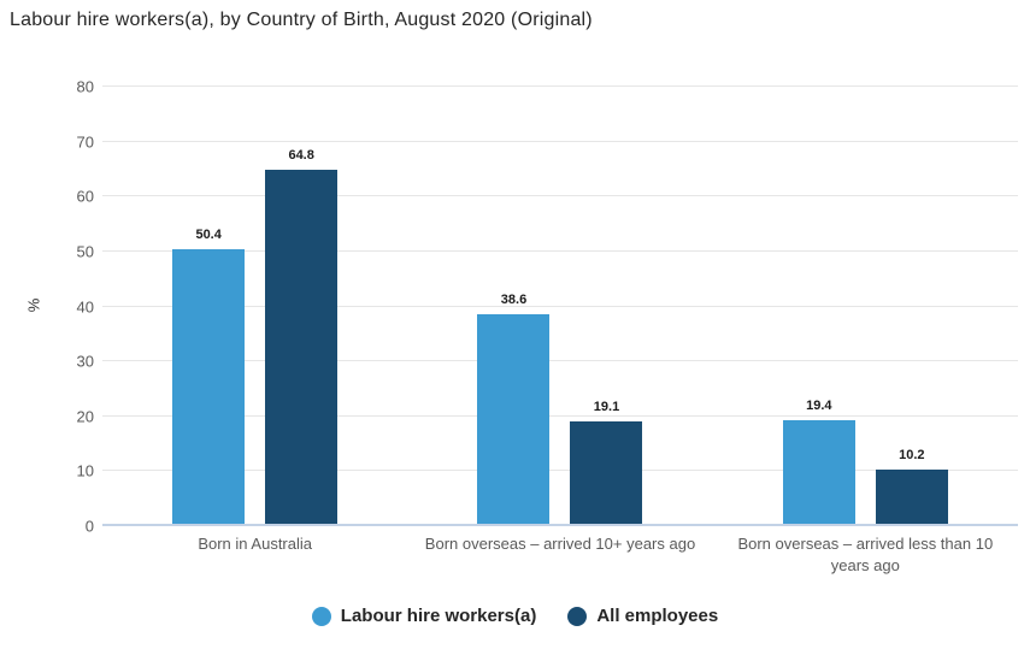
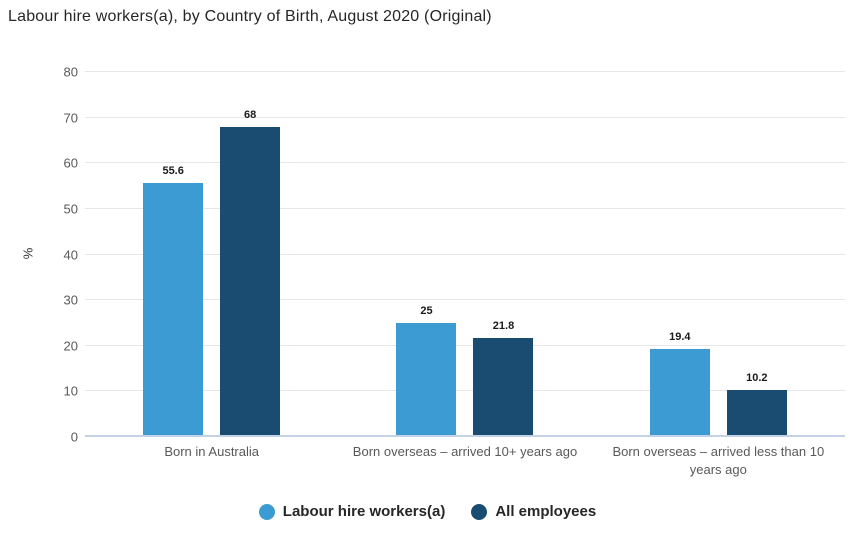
Labour hire workers(a)/Born in Australia: 50.4 -> 55.6
All employees/Born in Australia: 64.8 -> 68
Labour hire workers(a)/Born overseas – arrived 10+ years ago: 38.6 -> 25
All employees/Born overseas – arrived 10+ years ago: 19.1 -> 21.8
